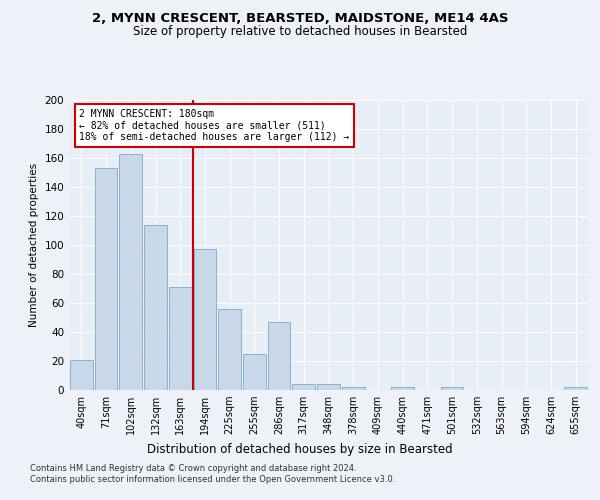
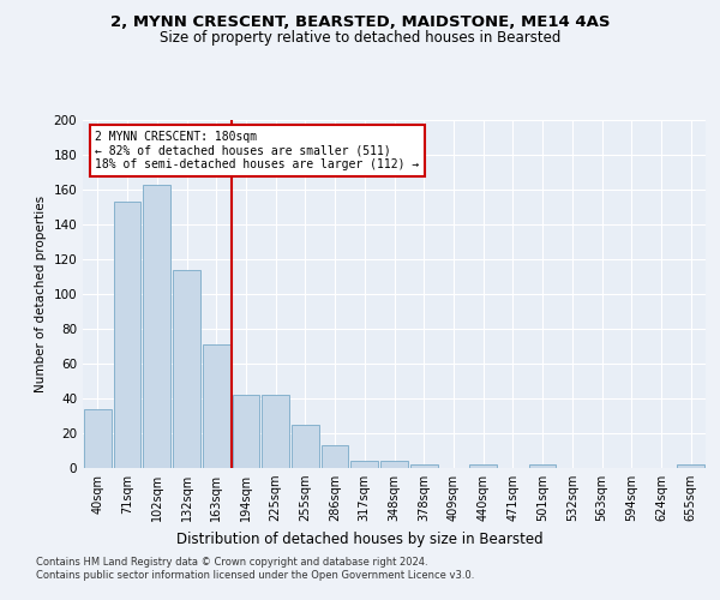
40sqm: 21 -> 34
194sqm: 97 -> 42
225sqm: 56 -> 42
286sqm: 47 -> 13
